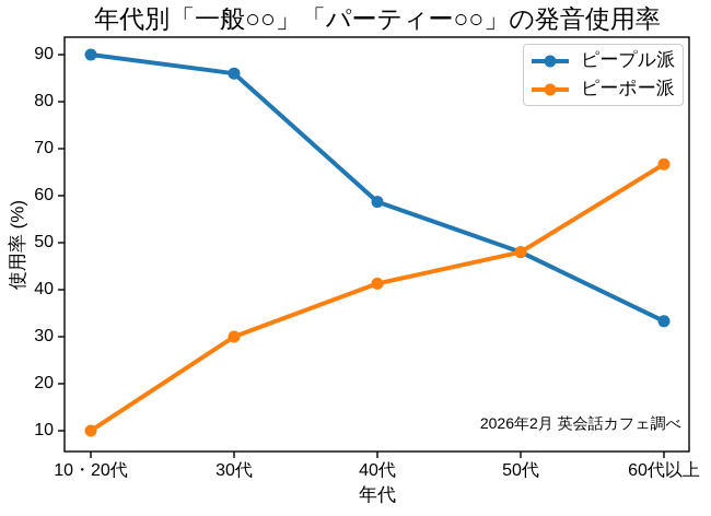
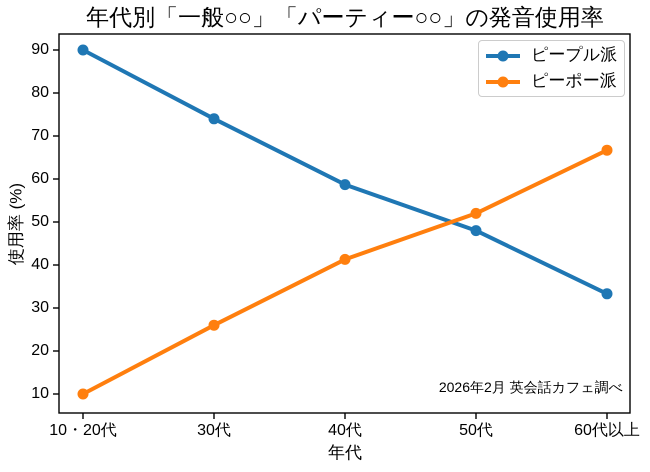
ピープル派/30代: 86 -> 74
ピーポー派/30代: 30 -> 26
ピーポー派/50代: 48 -> 52
